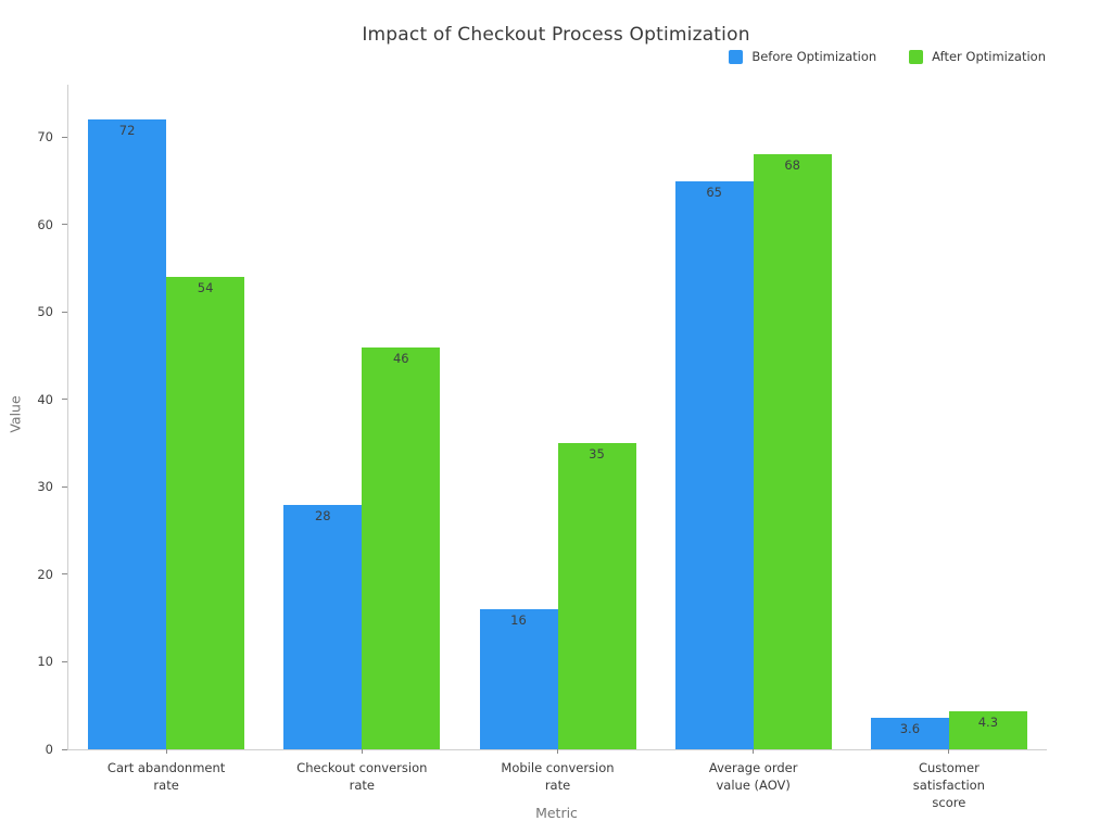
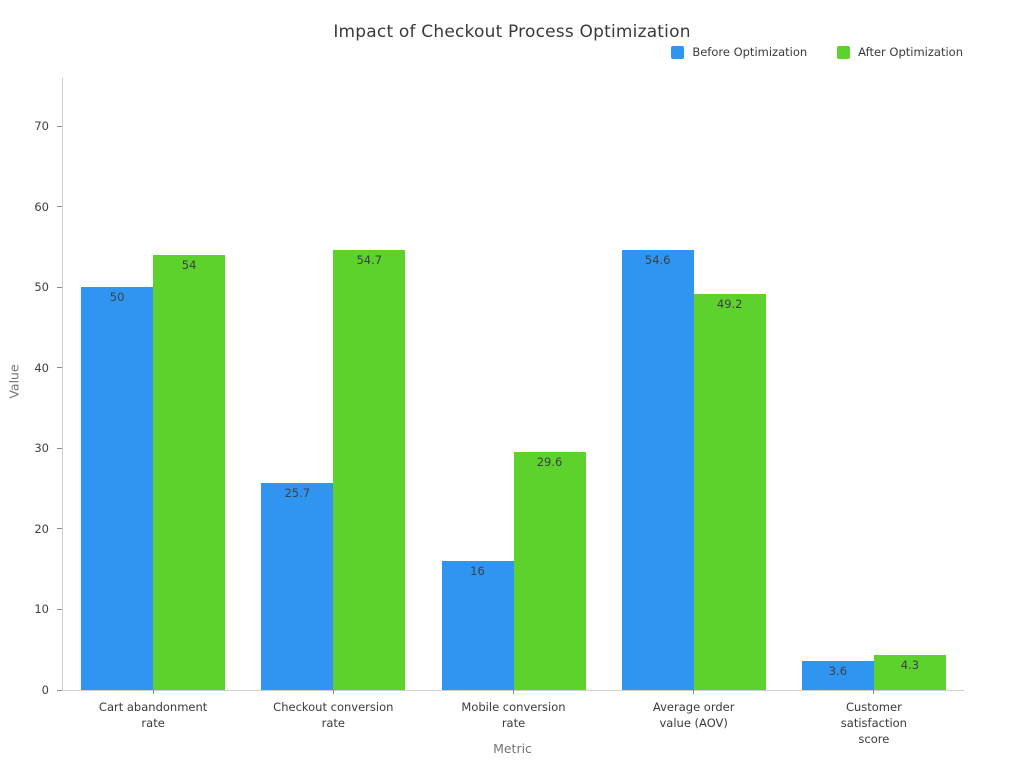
Before Optimization/Cart abandonment rate: 72 -> 50
Before Optimization/Checkout conversion rate: 28 -> 25.7
After Optimization/Checkout conversion rate: 46 -> 54.7
After Optimization/Mobile conversion rate: 35 -> 29.6
Before Optimization/Average order value (AOV): 65 -> 54.6
After Optimization/Average order value (AOV): 68 -> 49.2
